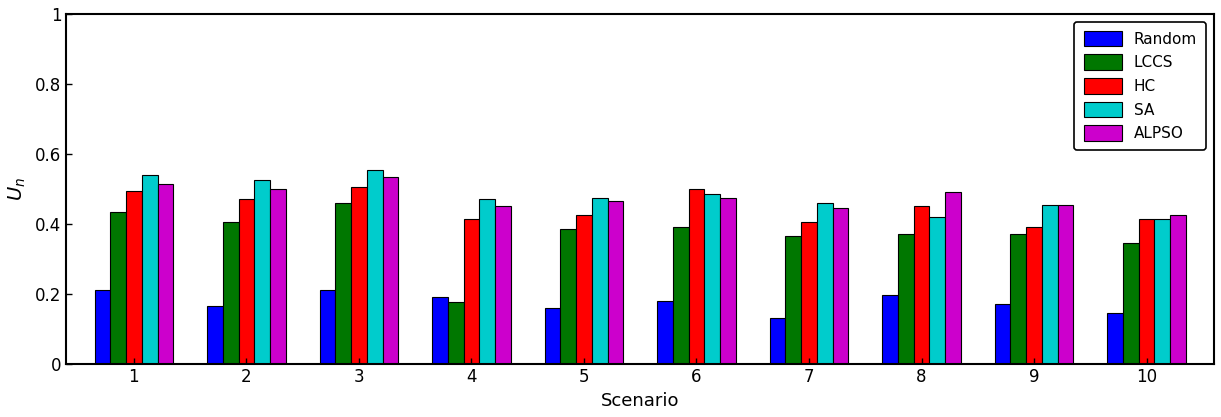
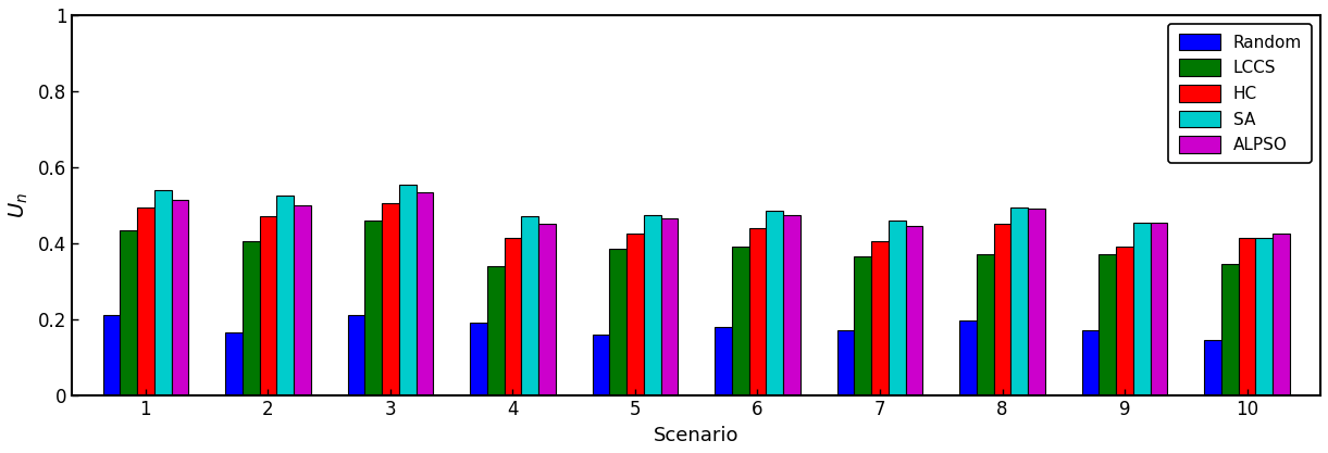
LCCS/4: 0.175 -> 0.340
HC/6: 0.500 -> 0.440
Random/7: 0.130 -> 0.170
SA/8: 0.420 -> 0.495
